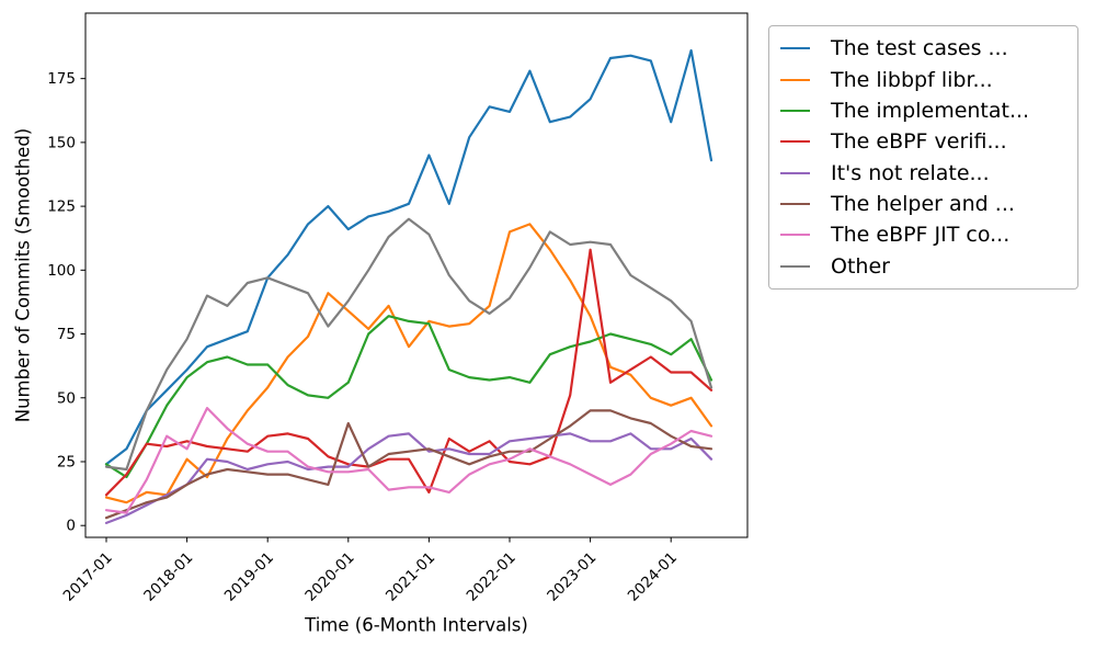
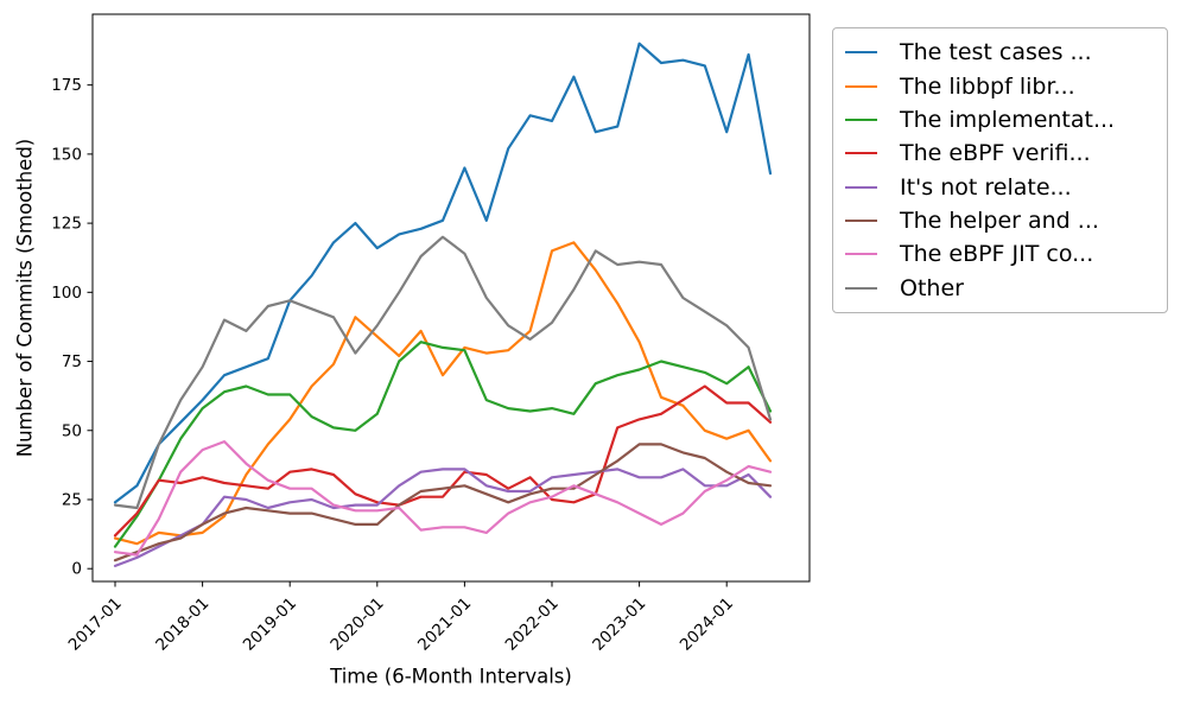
The implementat.../2017-01: 24 -> 8
The libbpf libr.../2018-01: 26 -> 13
The eBPF JIT co.../2018-01: 30 -> 43
The helper and .../2020-01: 40 -> 16
The eBPF verifi.../2021-01: 13 -> 35
It's not relate.../2021-01: 29 -> 36
The test cases .../2023-01: 167 -> 190
The eBPF verifi.../2023-01: 108 -> 54
